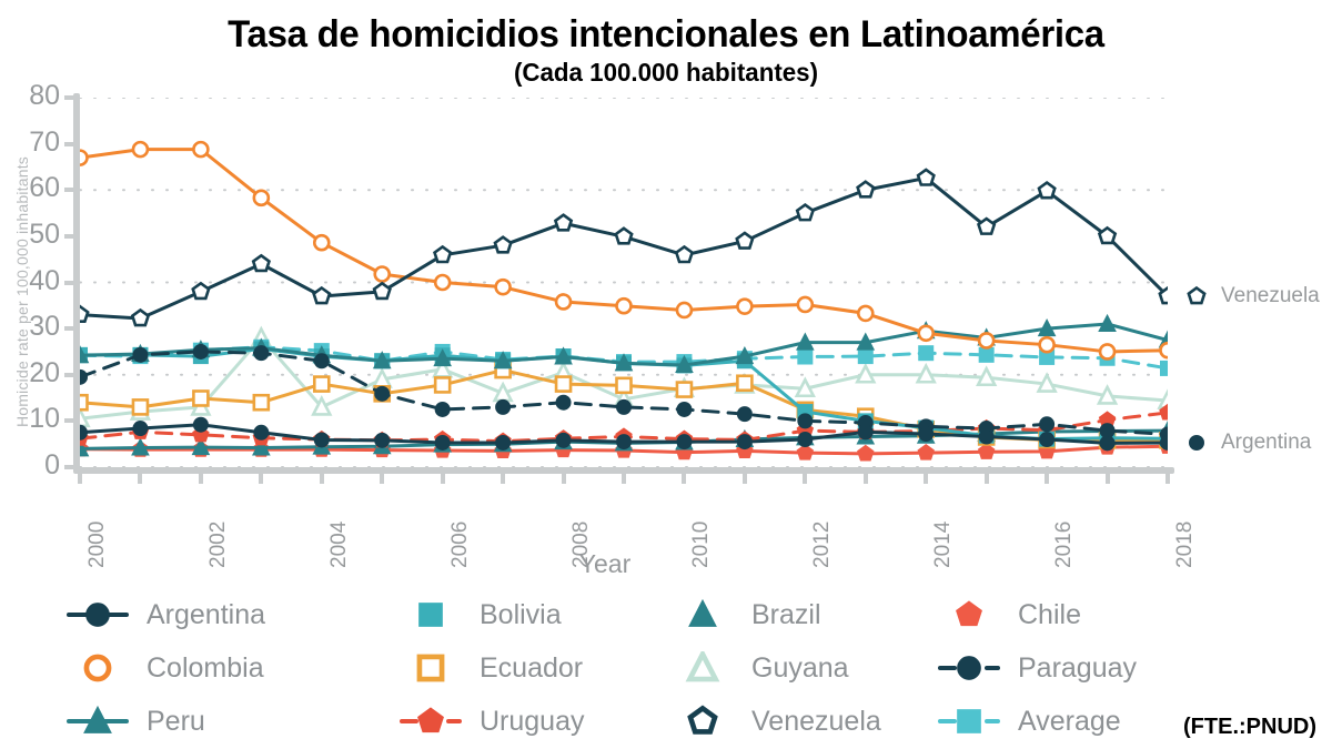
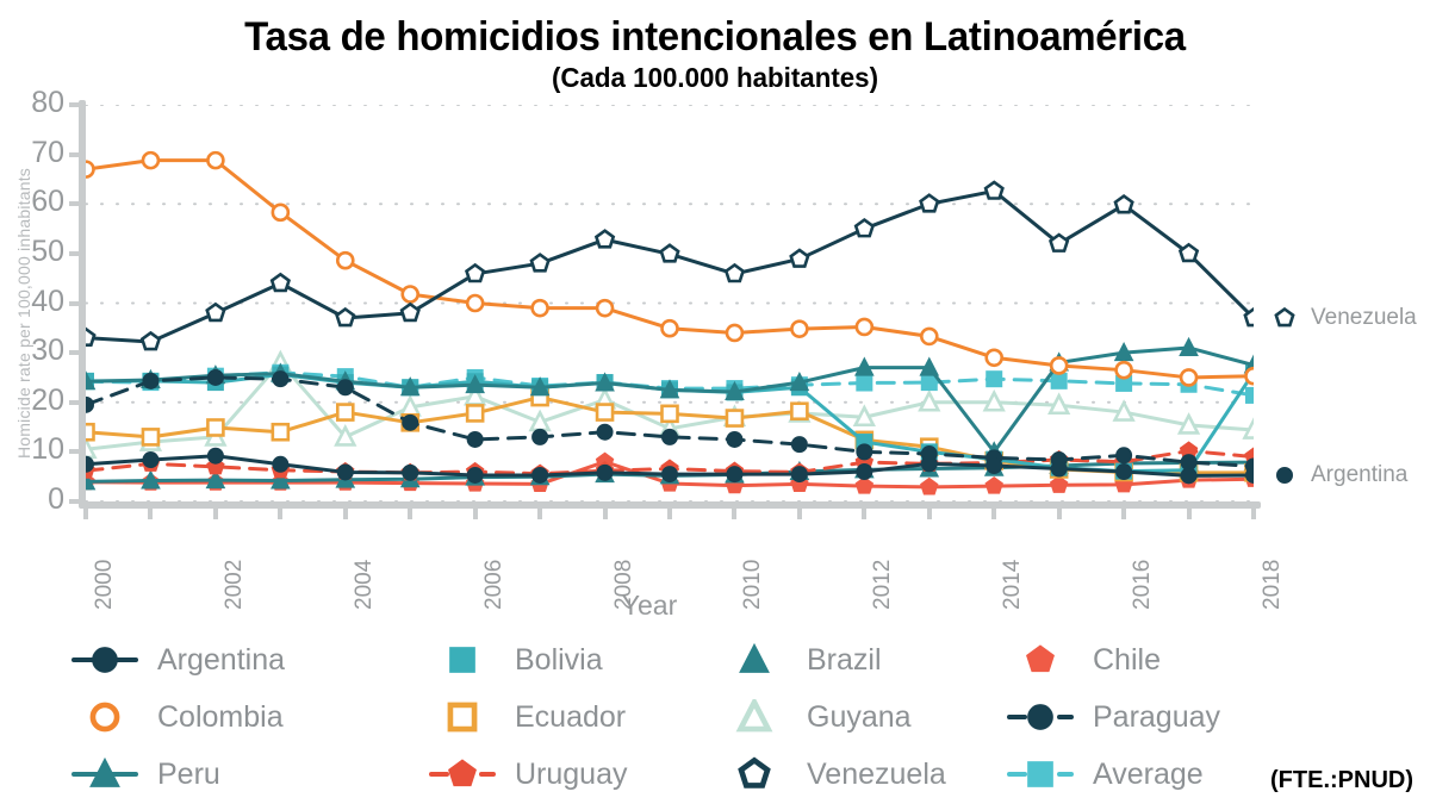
Chile/2008: 4 -> 8
Colombia/2008: 36 -> 39
Brazil/2014: 30 -> 10
Bolivia/2018: 6 -> 26
Uruguay/2018: 12 -> 9
